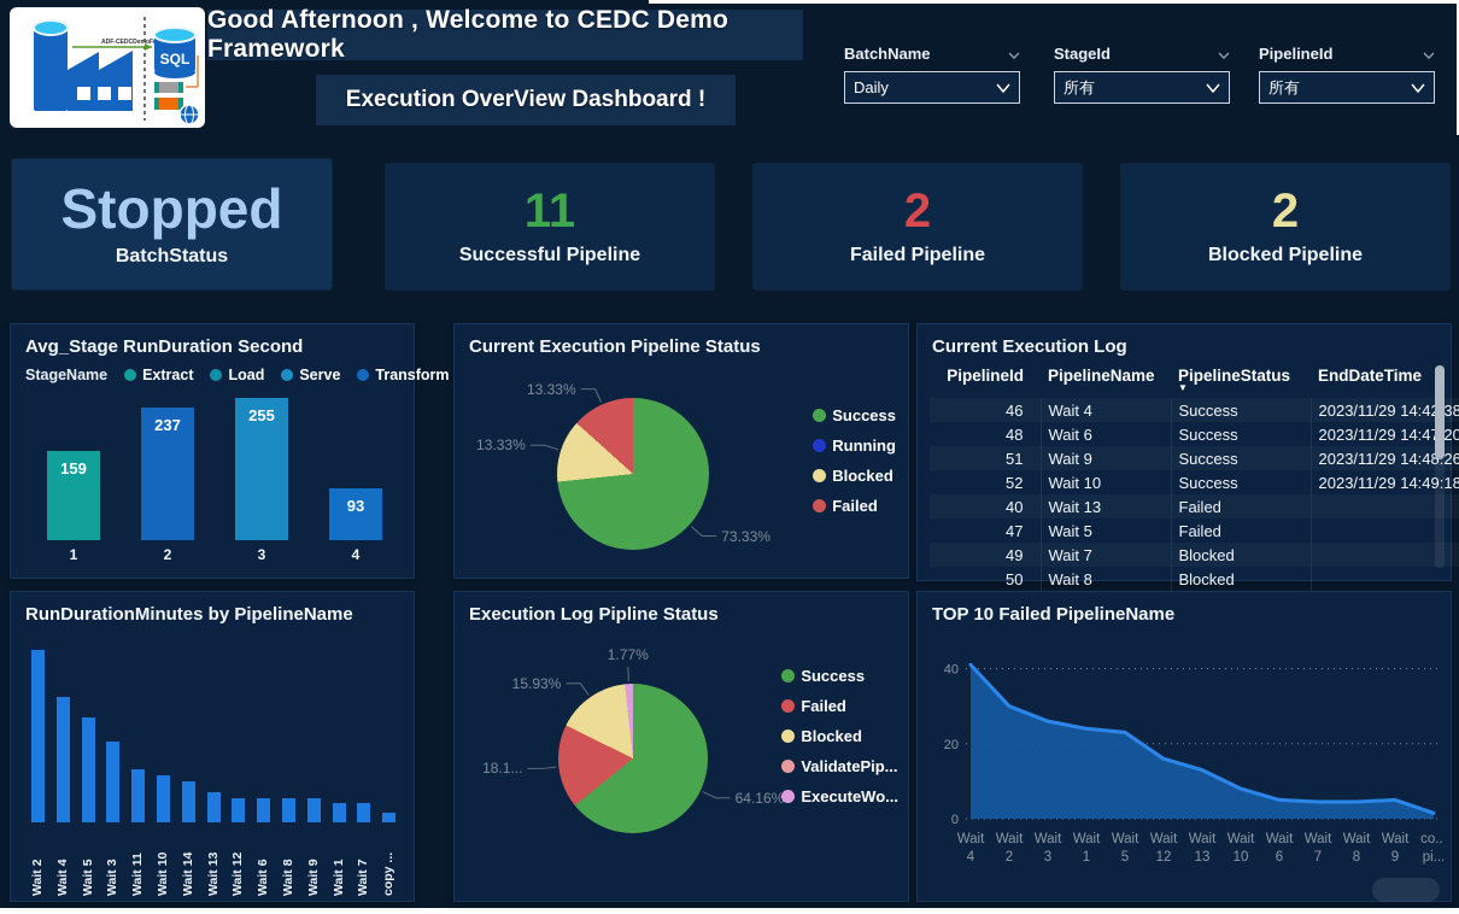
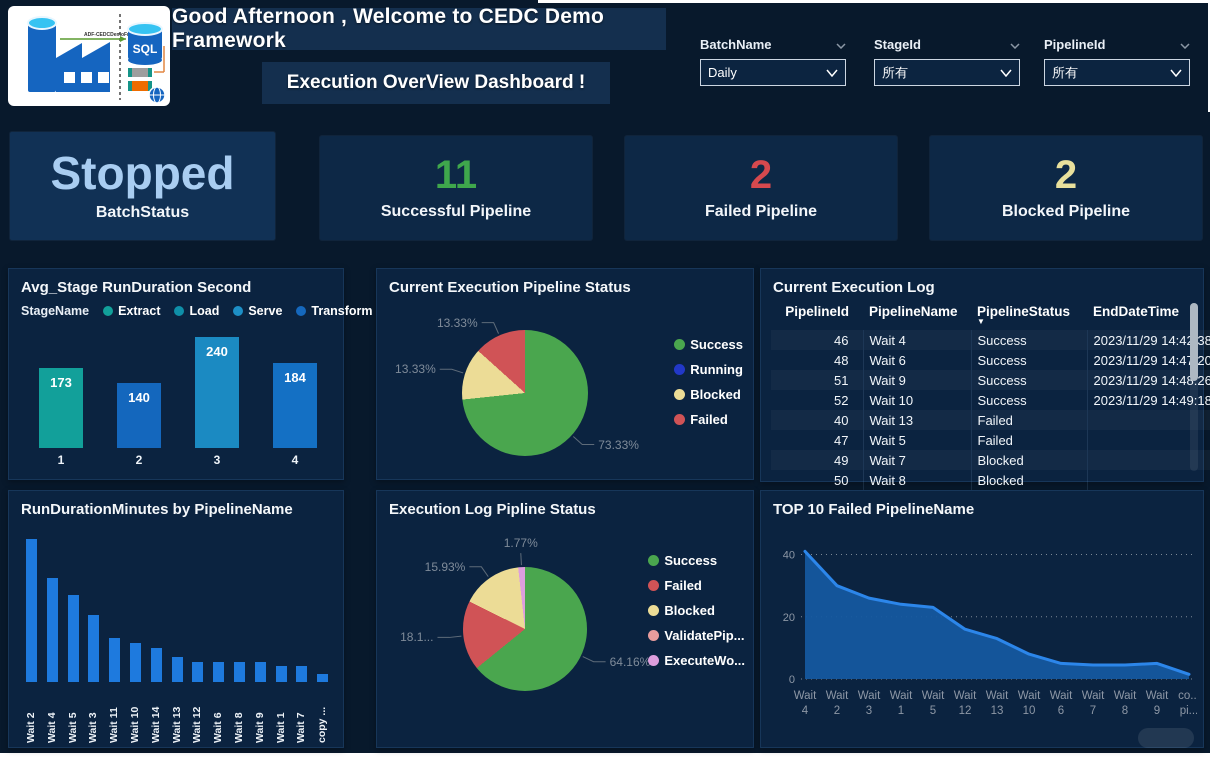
Avg_Stage RunDuration Second/1: 159 -> 173
Avg_Stage RunDuration Second/2: 237 -> 140
Avg_Stage RunDuration Second/3: 255 -> 240
Avg_Stage RunDuration Second/4: 93 -> 184
